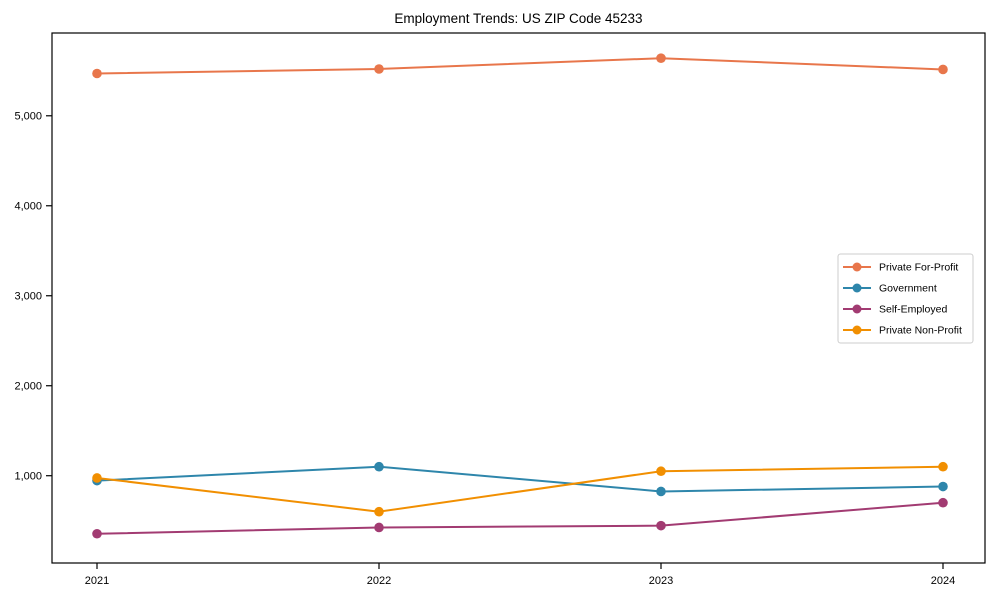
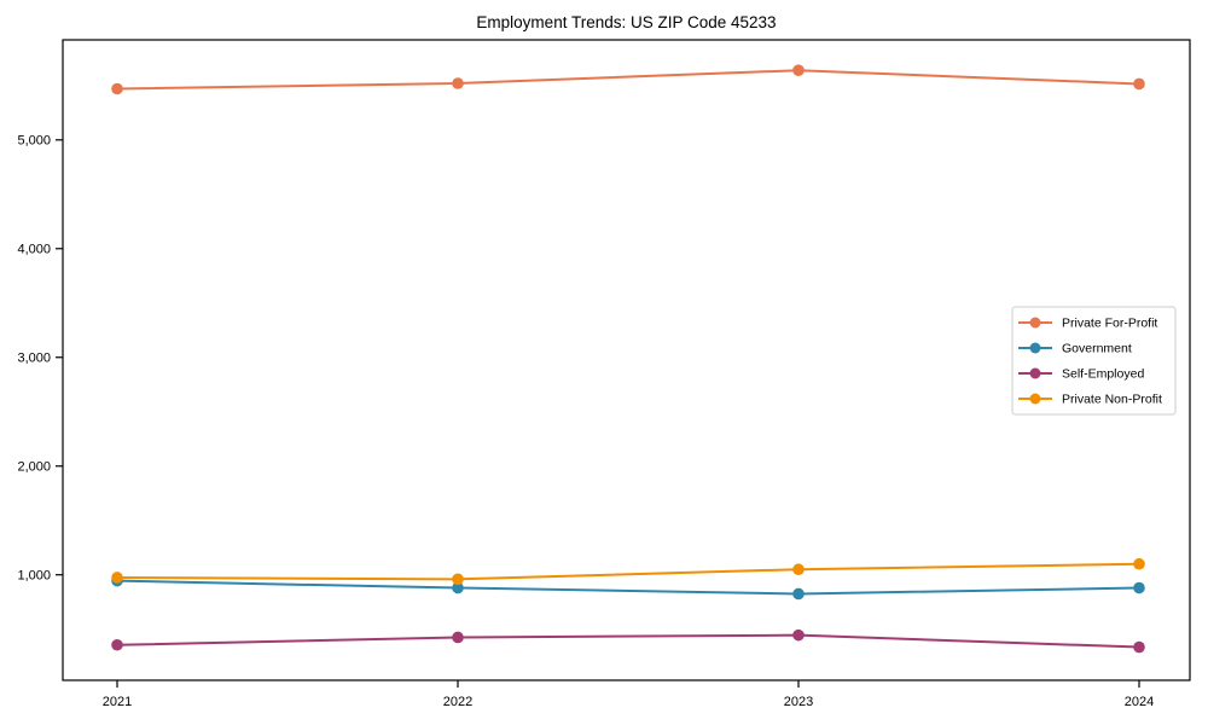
Government/2022: 1100 -> 900
Private Non-Profit/2022: 600 -> 1000
Self-Employed/2024: 700 -> 300
